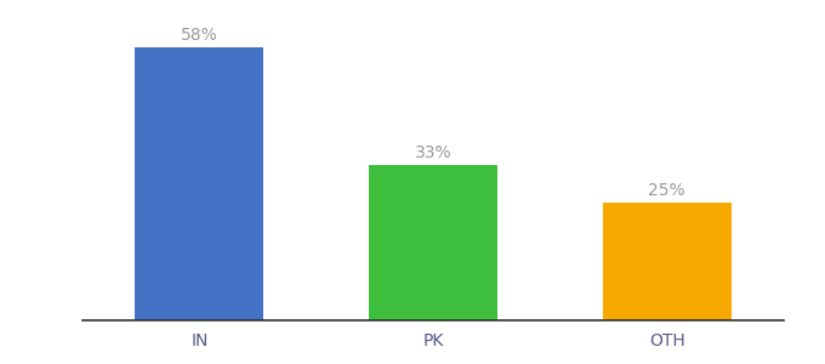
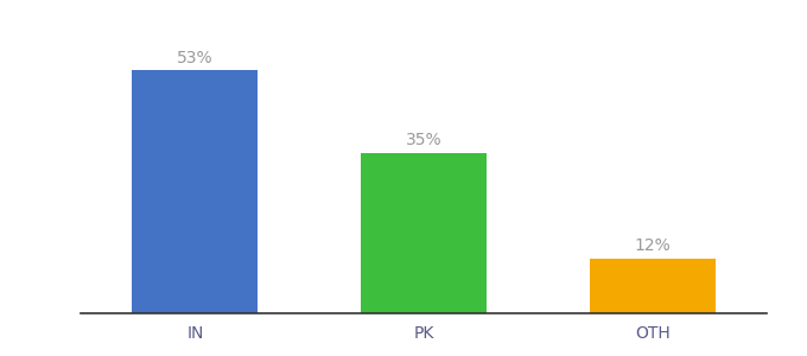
IN: 58% -> 53%
PK: 33% -> 35%
OTH: 25% -> 12%
